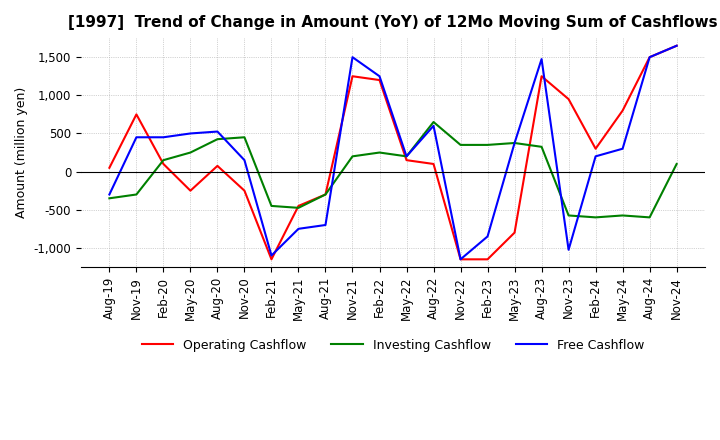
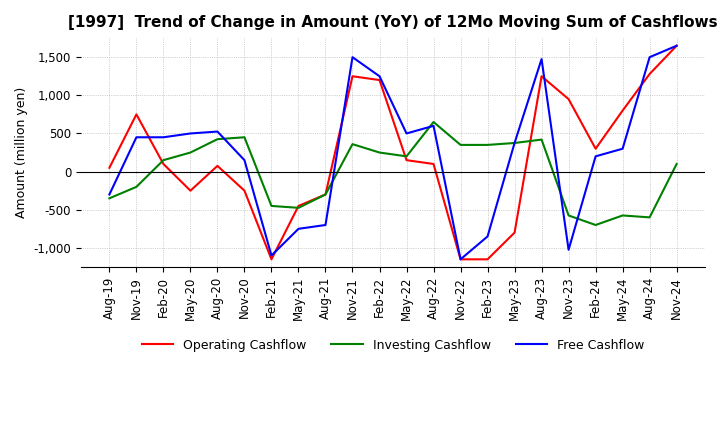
Investing Cashflow/Nov-19: -300 -> -200
Investing Cashflow/Nov-21: 200 -> 360
Free Cashflow/May-22: 200 -> 500
Investing Cashflow/Aug-23: 320 -> 420
Investing Cashflow/Feb-24: -600 -> -700
Operating Cashflow/Aug-24: 1,500 -> 1,280
